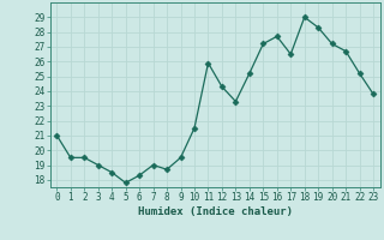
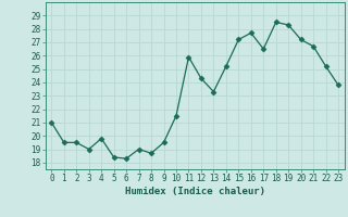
4: 18.5 -> 19.8
5: 17.8 -> 18.4
18: 29.0 -> 28.5
